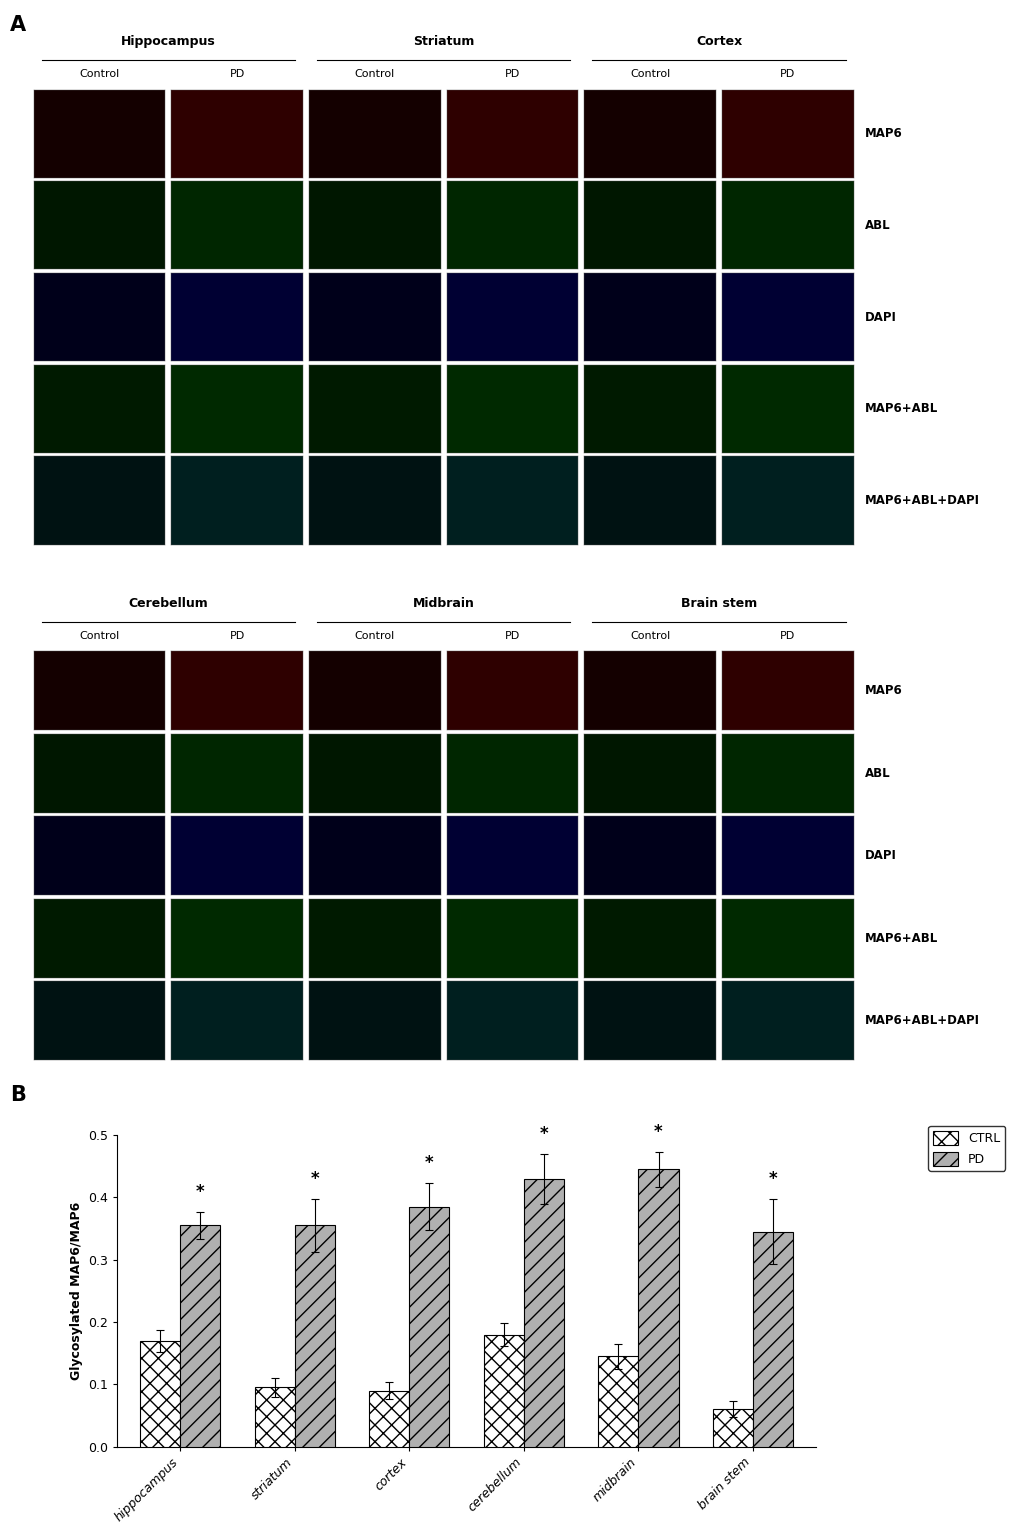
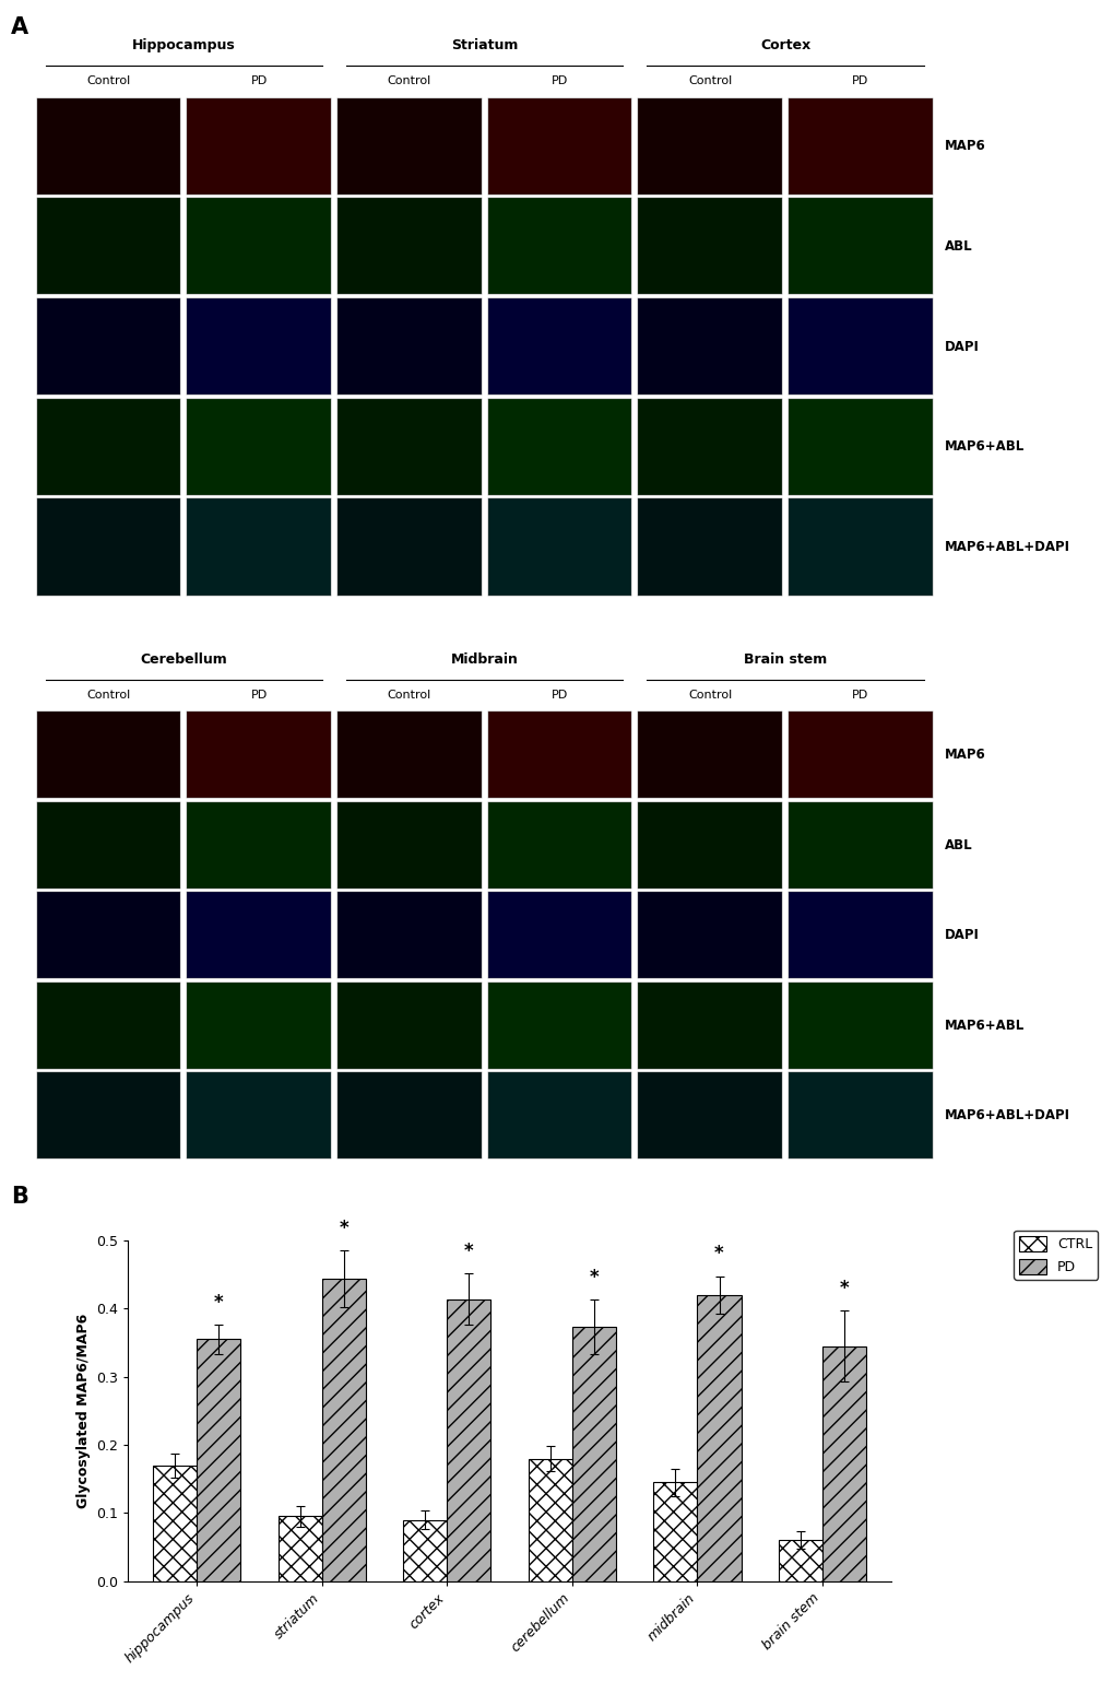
PD/striatum: 0.355 -> 0.444
PD/cortex: 0.385 -> 0.414
PD/cerebellum: 0.430 -> 0.374
PD/midbrain: 0.445 -> 0.420
